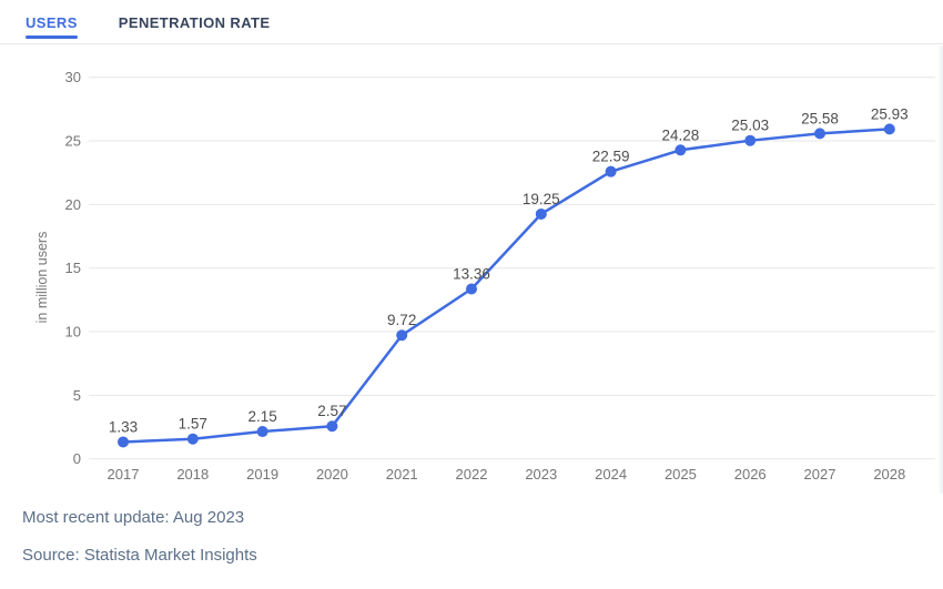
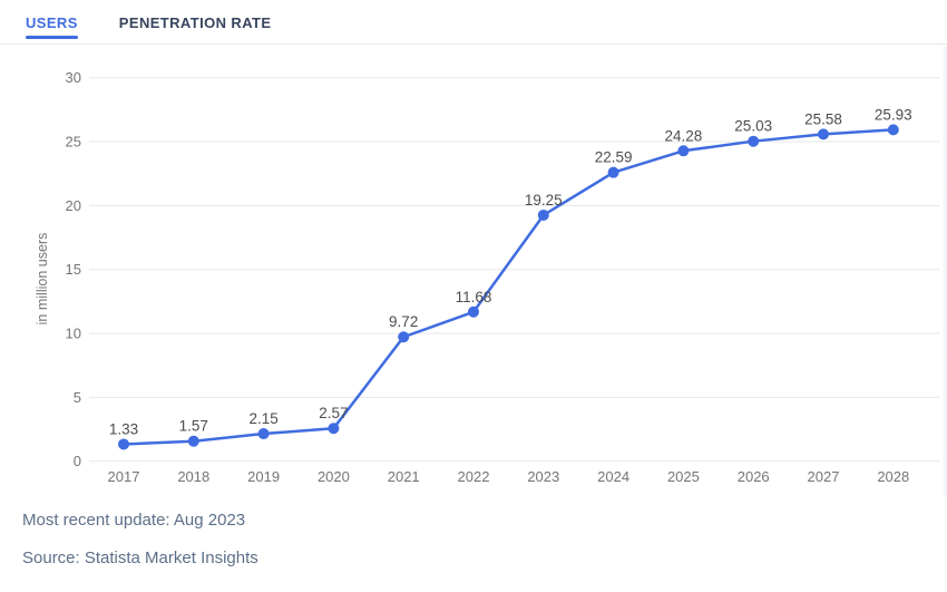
2022: 13.36 -> 11.68
